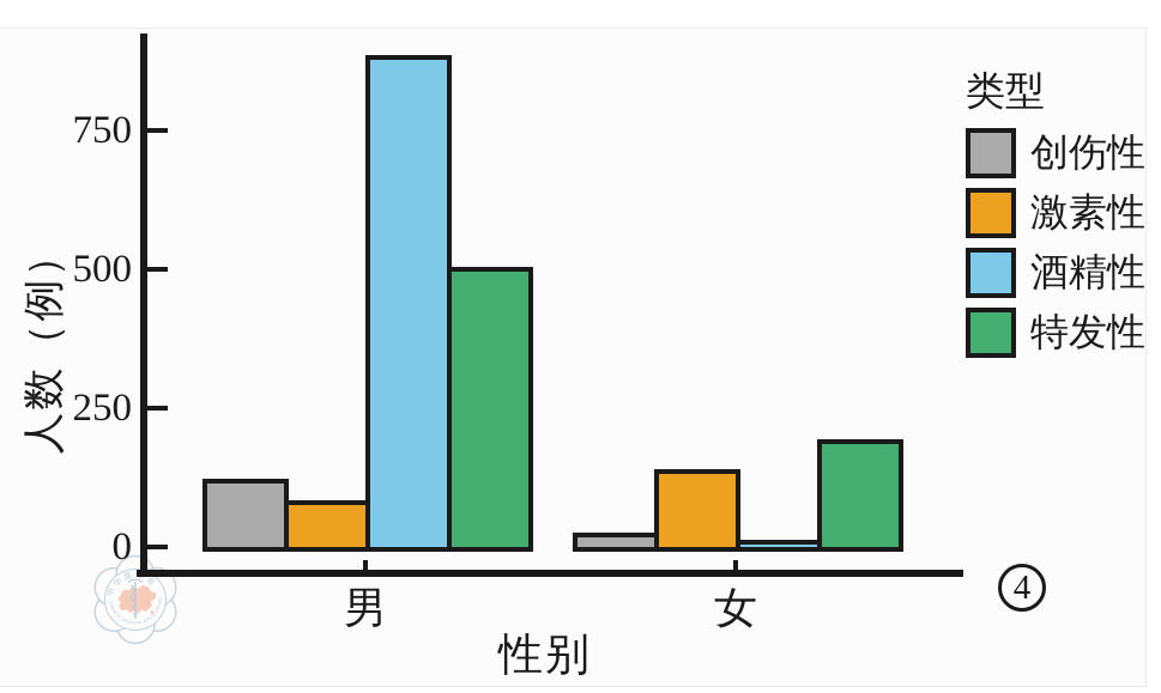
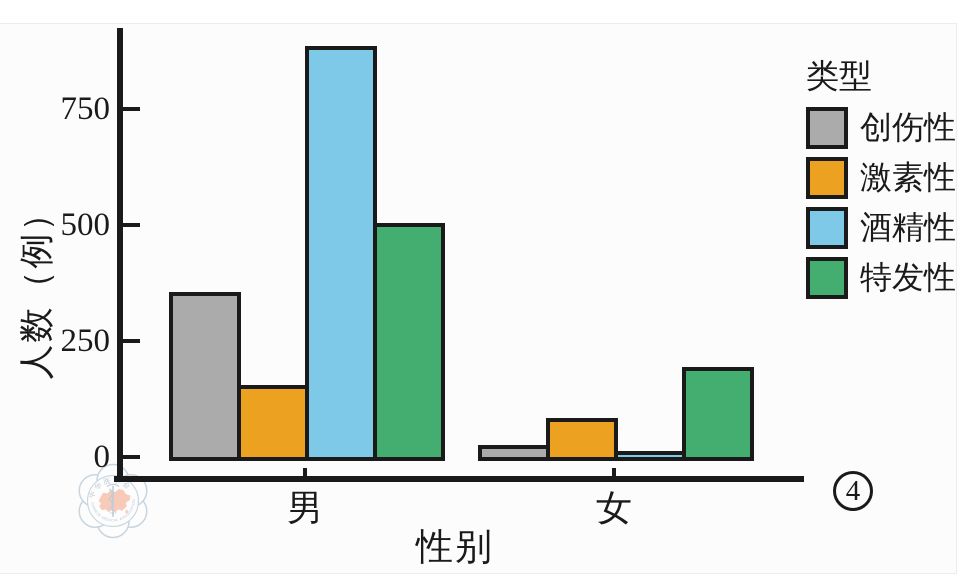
创伤性/男: 120 -> 350
激素性/男: 80 -> 150
激素性/女: 140 -> 80
